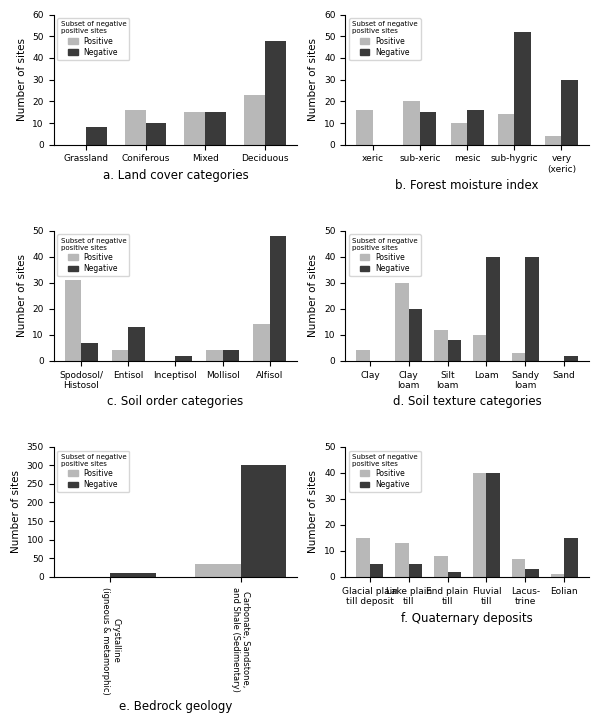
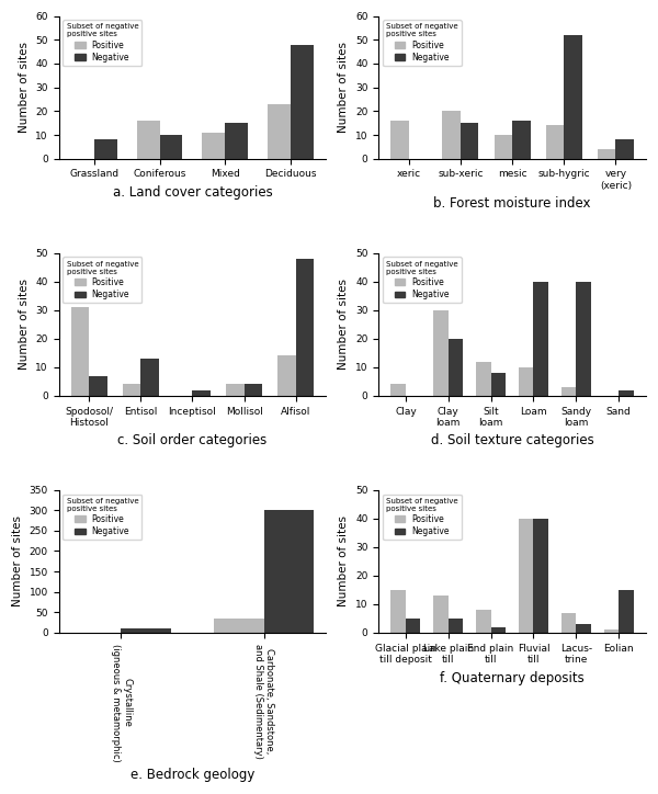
Positive/Mixed: 15 -> 11
Negative/very (xeric): 30 -> 8
